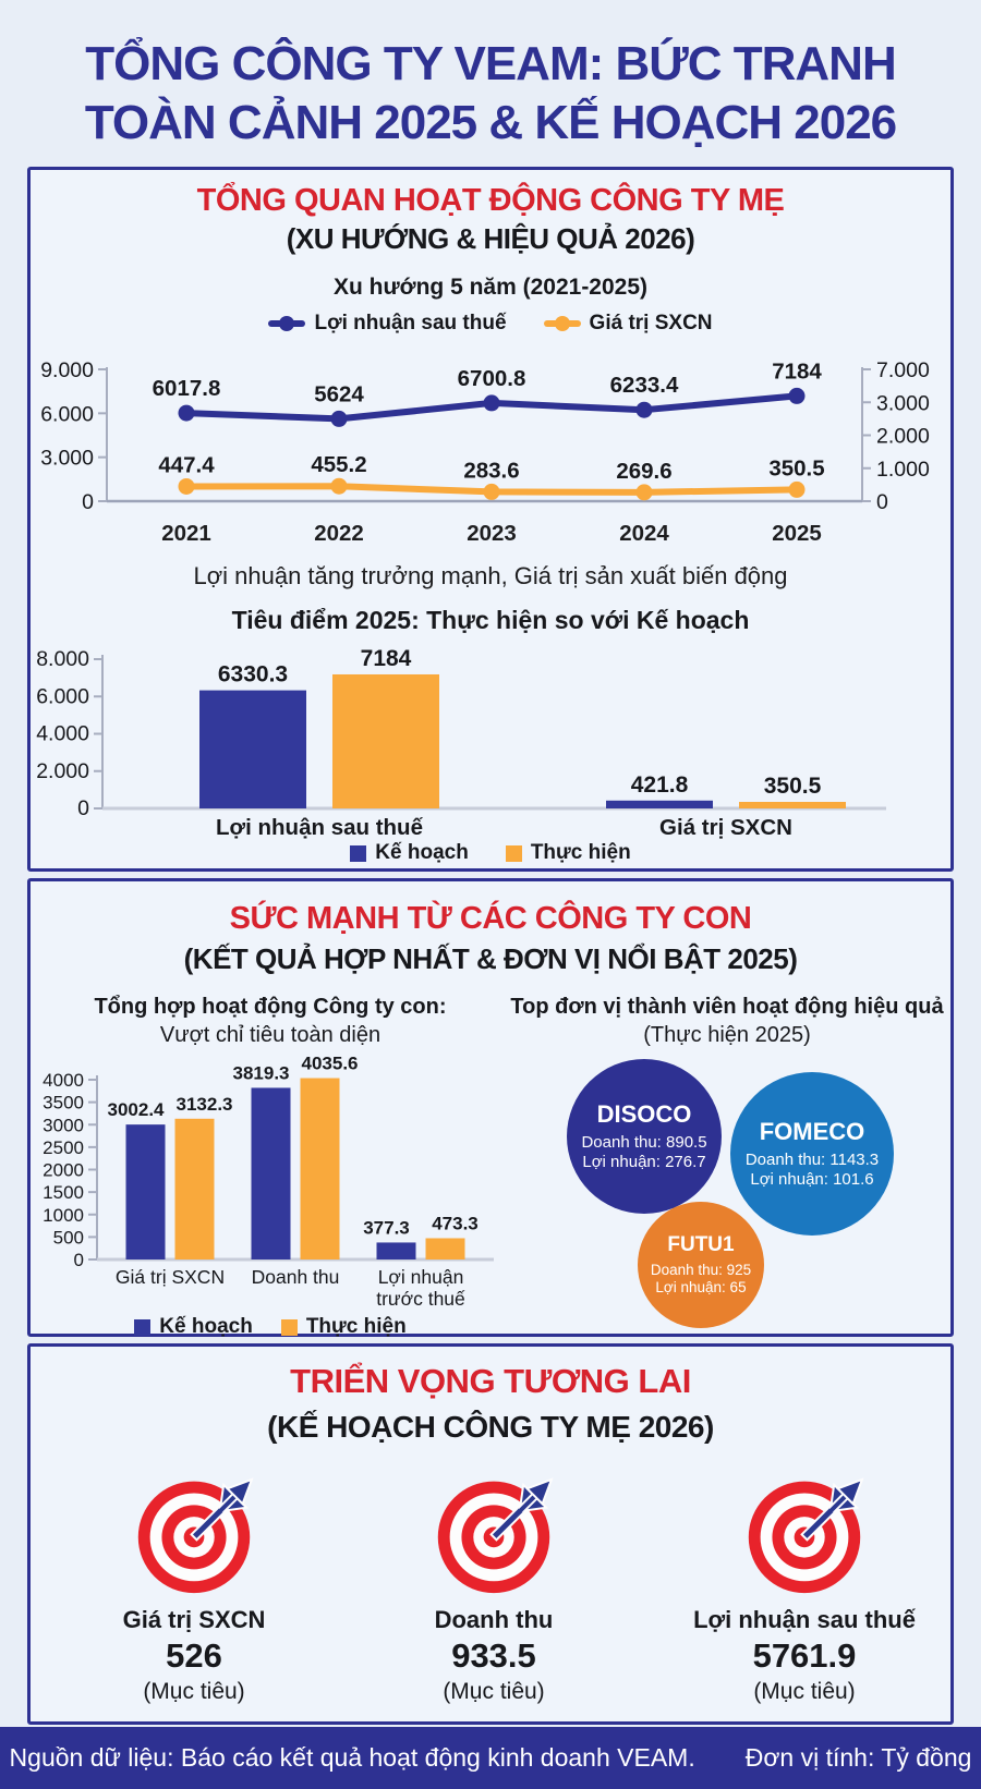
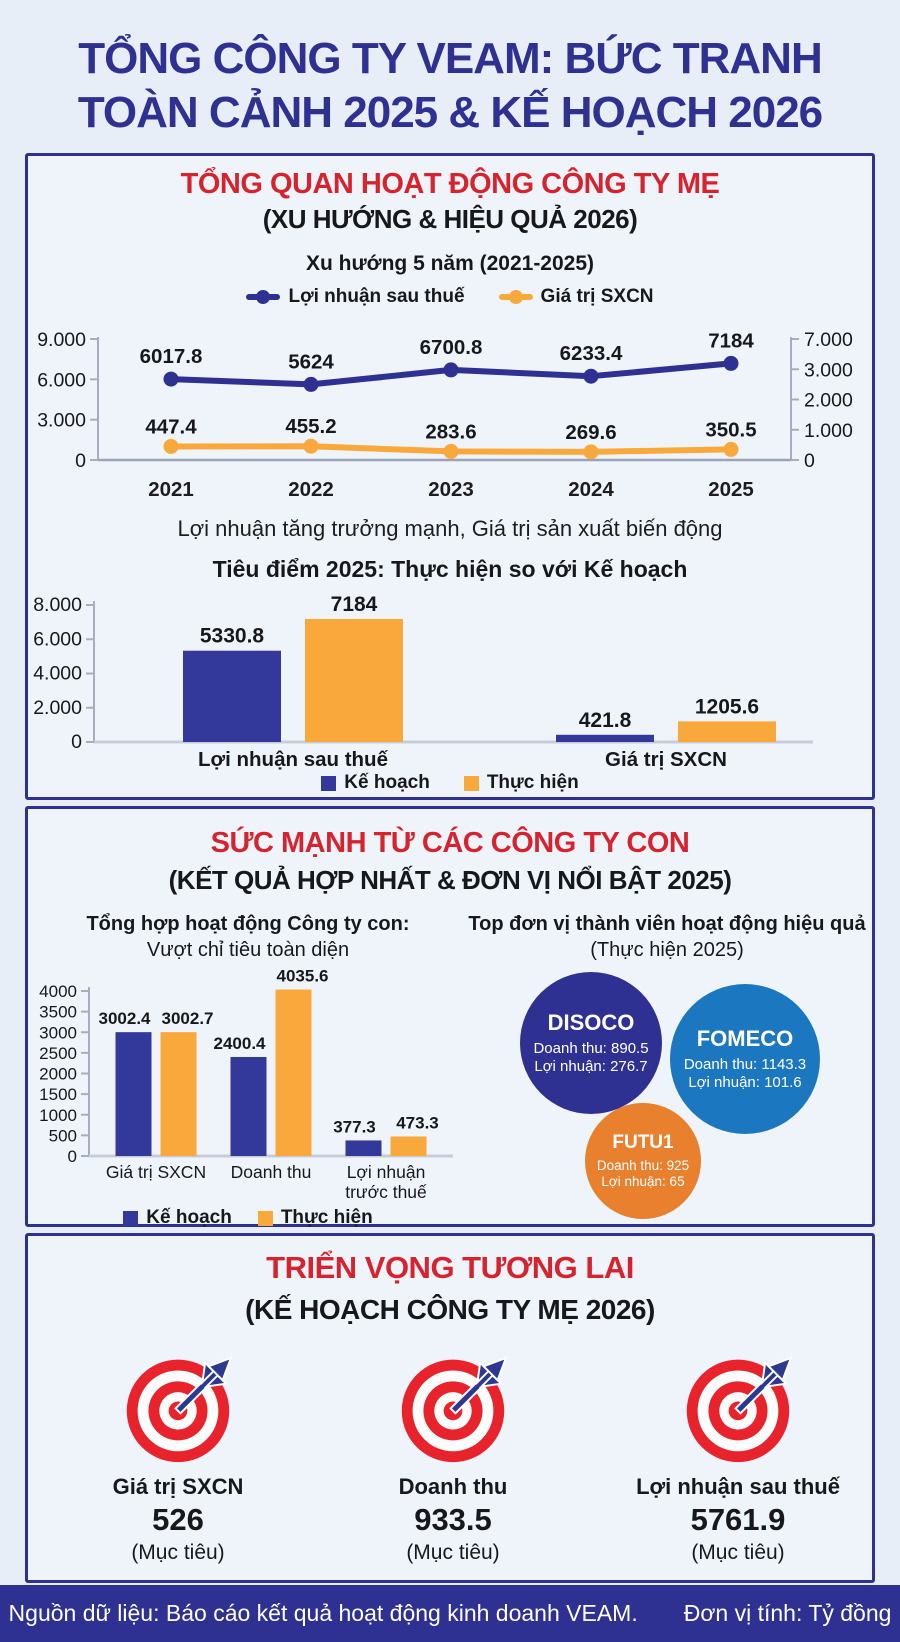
Tiêu điểm 2025: Thực hiện so với Kế hoạch/Kế hoạch/Lợi nhuận sau thuế: 6330.3 -> 5330.8
Tiêu điểm 2025: Thực hiện so với Kế hoạch/Thực hiện/Giá trị SXCN: 350.5 -> 1205.6
Tổng hợp hoạt động Công ty con: Vượt chỉ tiêu toàn diện/Thực hiện/Giá trị SXCN: 3132.3 -> 3002.7
Tổng hợp hoạt động Công ty con: Vượt chỉ tiêu toàn diện/Kế hoạch/Doanh thu: 3819.3 -> 2400.4
